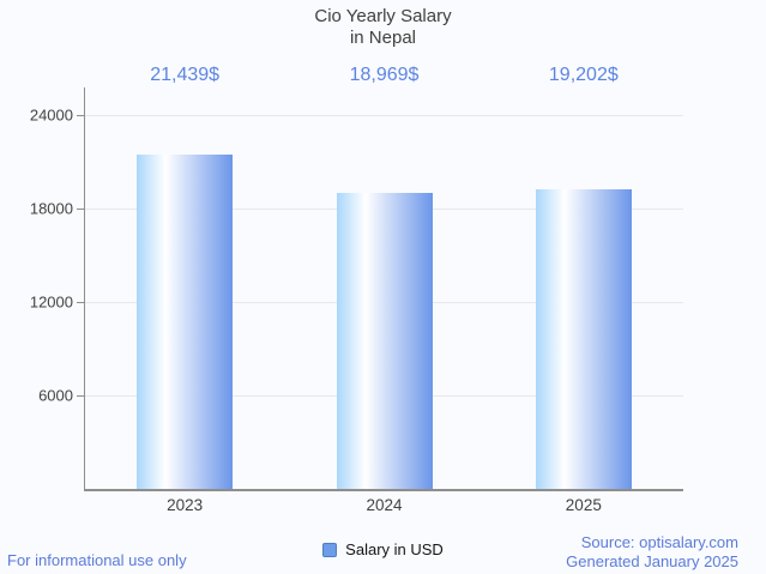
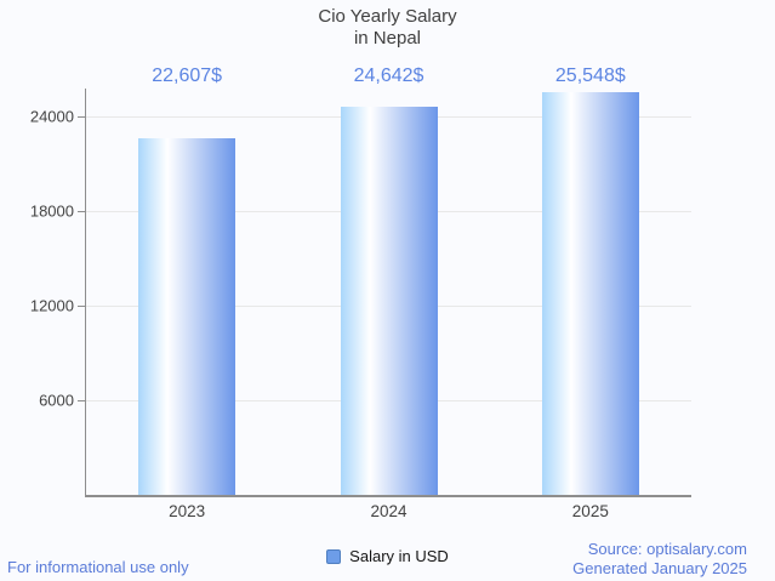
2023: 21,439 -> 22,607
2024: 18,969 -> 24,642
2025: 19,202 -> 25,548
